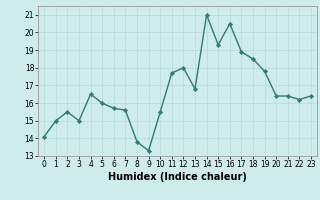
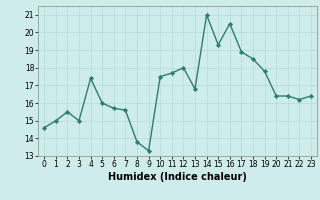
0: 14.1 -> 14.6
4: 16.5 -> 17.4
10: 15.5 -> 17.5
